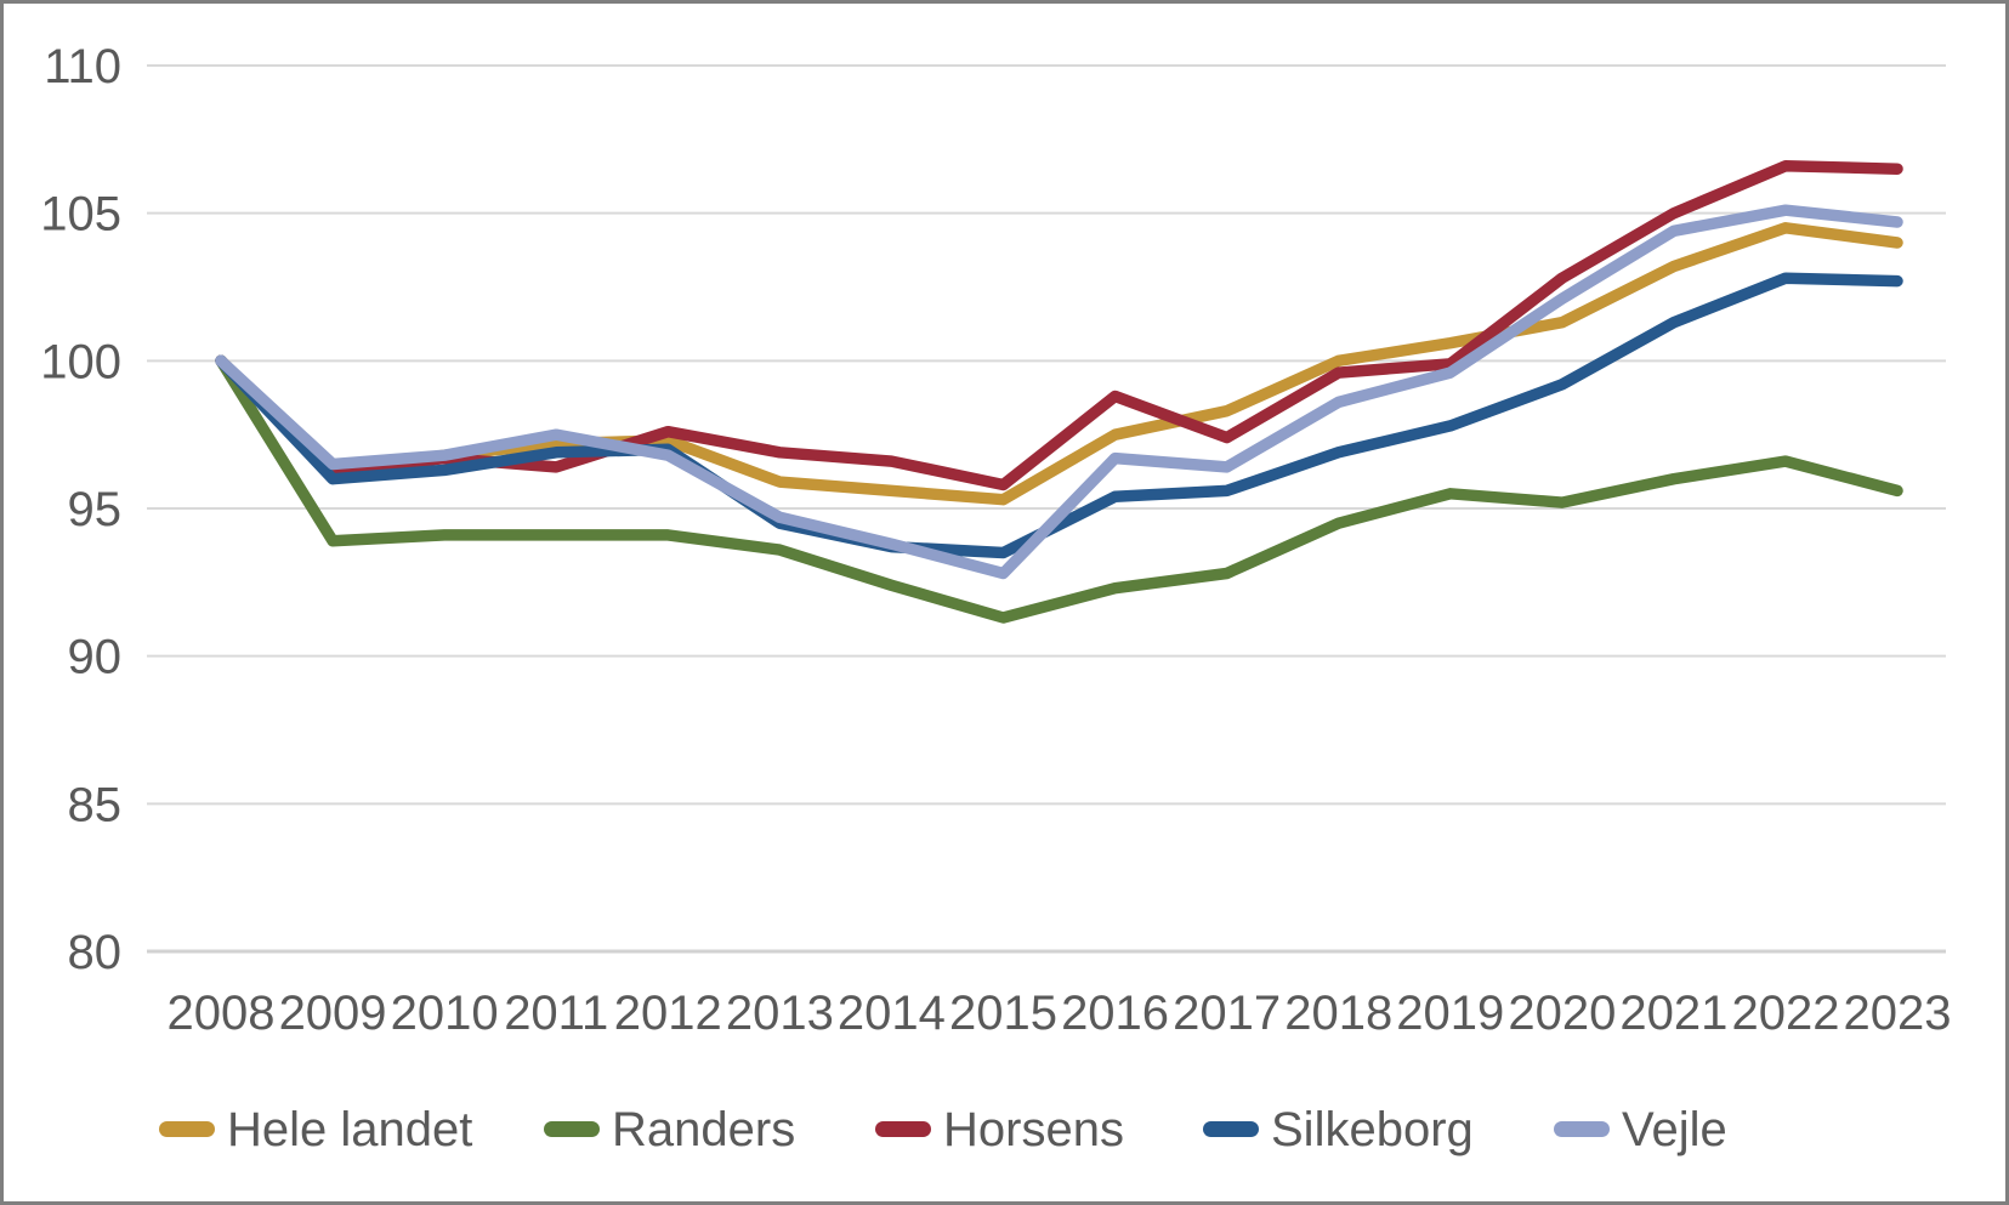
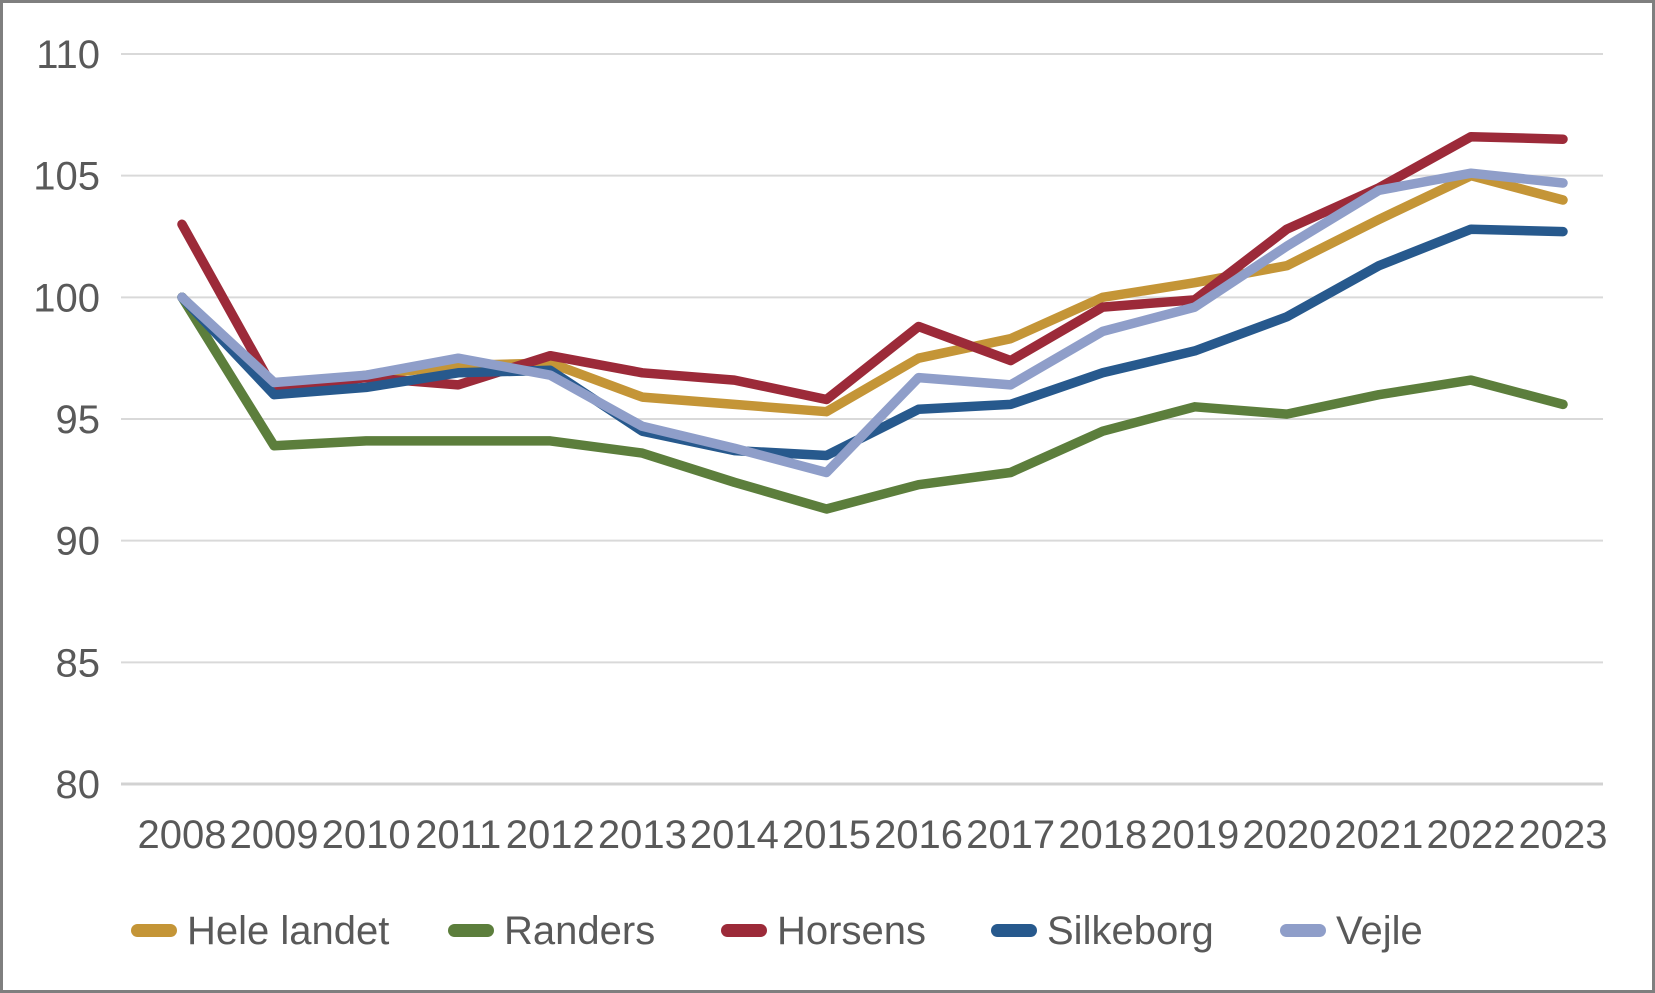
Horsens/2008: 100.0 -> 103.0
Horsens/2021: 105.0 -> 104.5
Hele landet/2022: 104.5 -> 105.0
